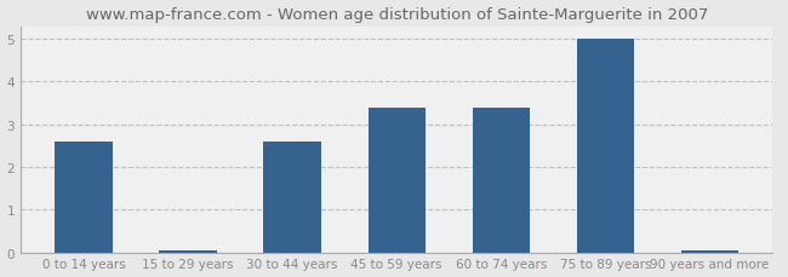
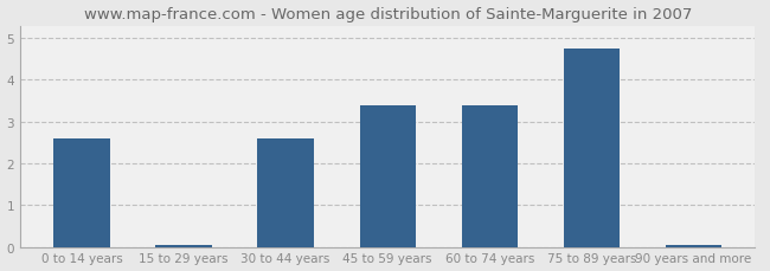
75 to 89 years: 5.00 -> 4.75
